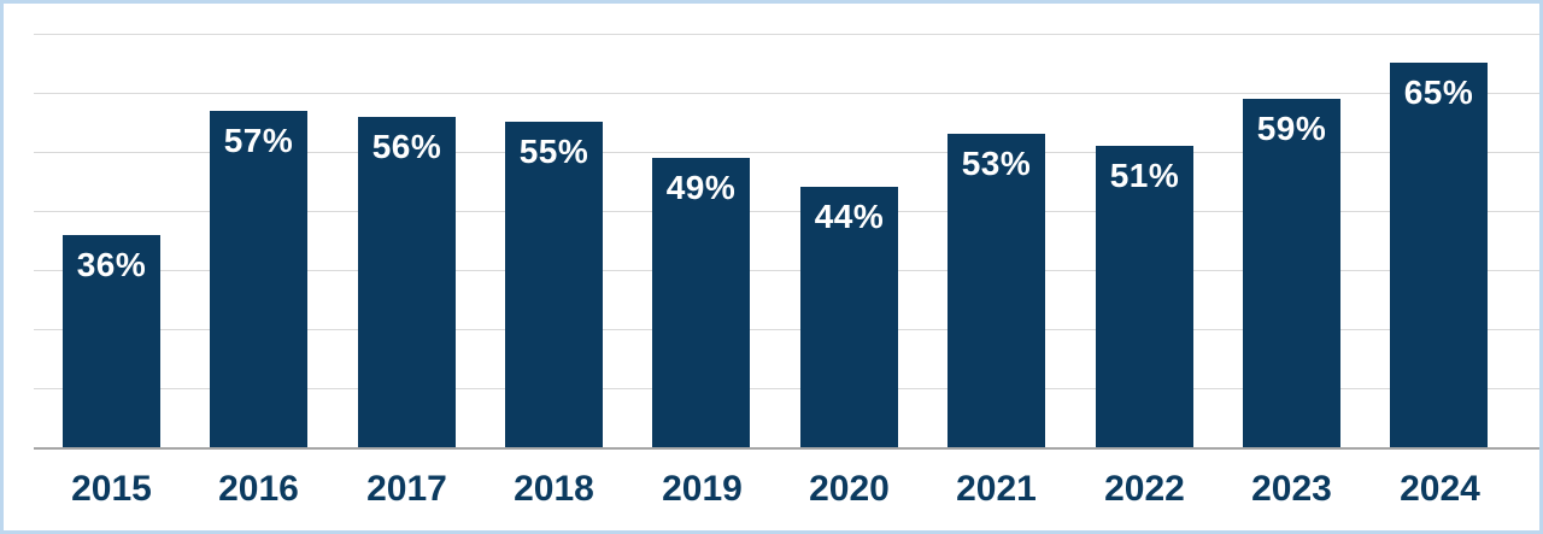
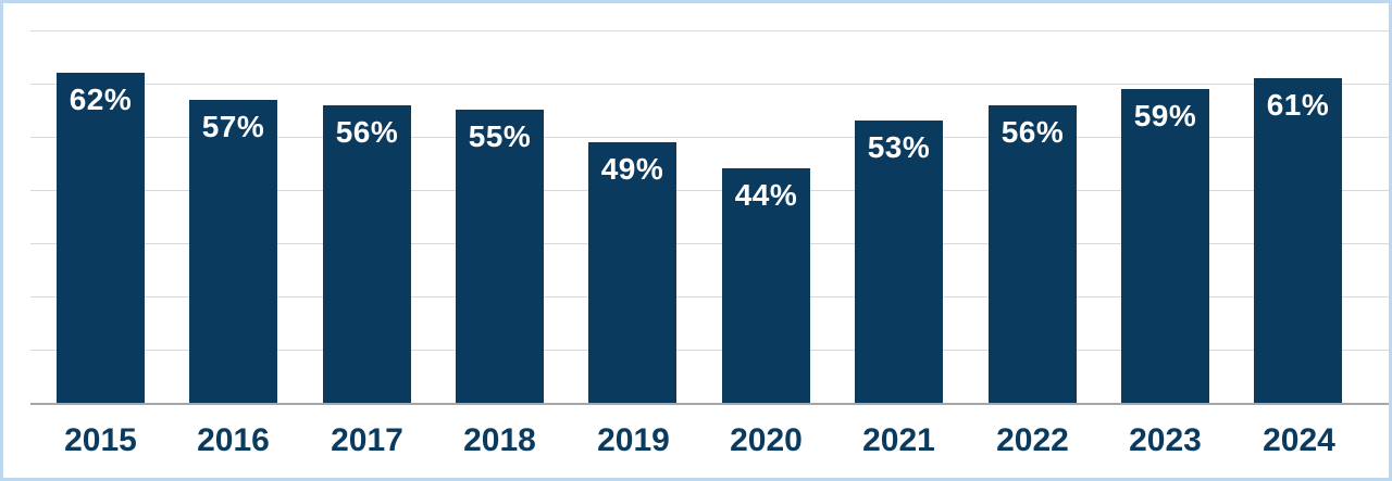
2015: 36% -> 62%
2022: 51% -> 56%
2024: 65% -> 61%
